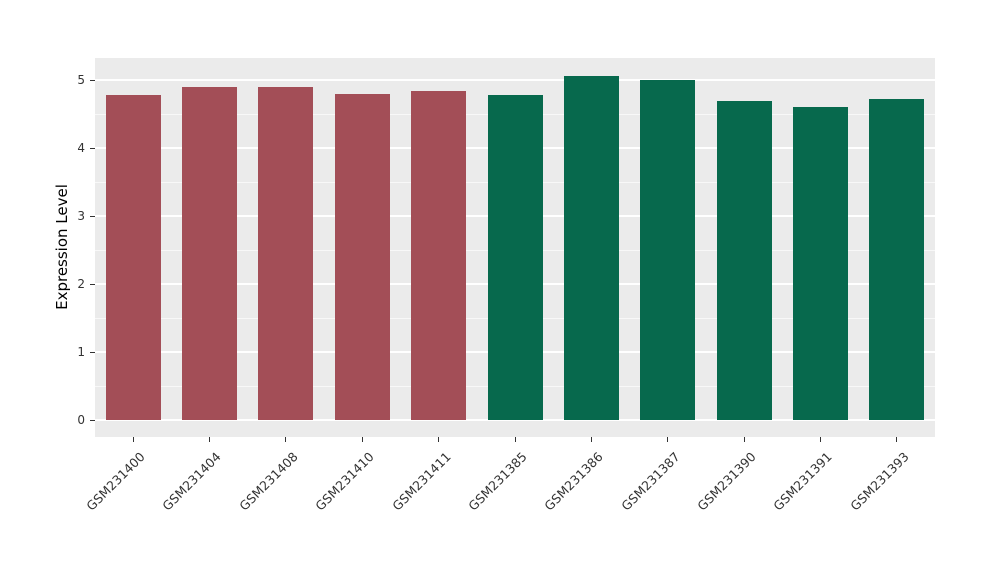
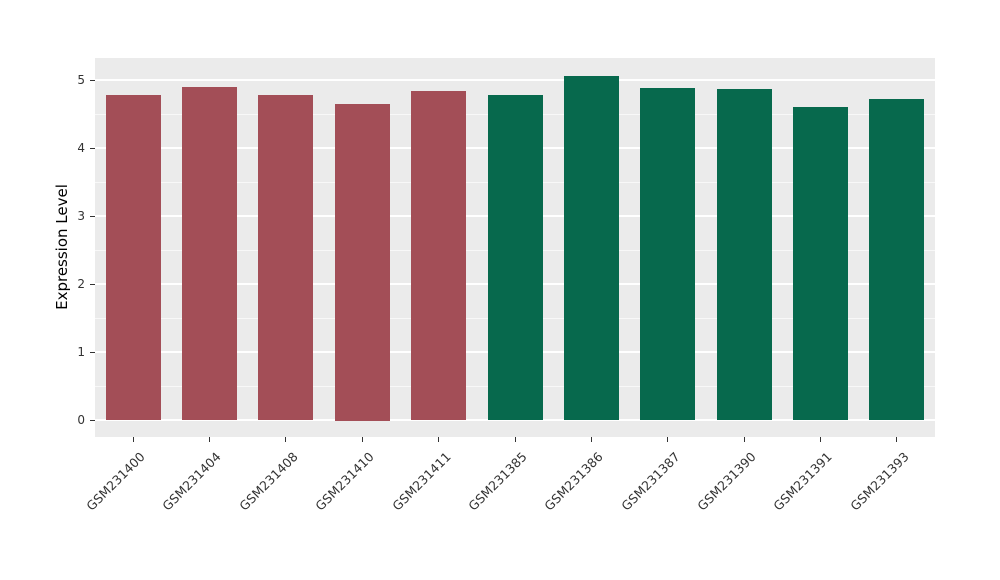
GSM231408: 4.9 -> 4.8
GSM231410: 4.8 -> 4.7
GSM231387: 5.0 -> 4.9
GSM231390: 4.7 -> 4.9
